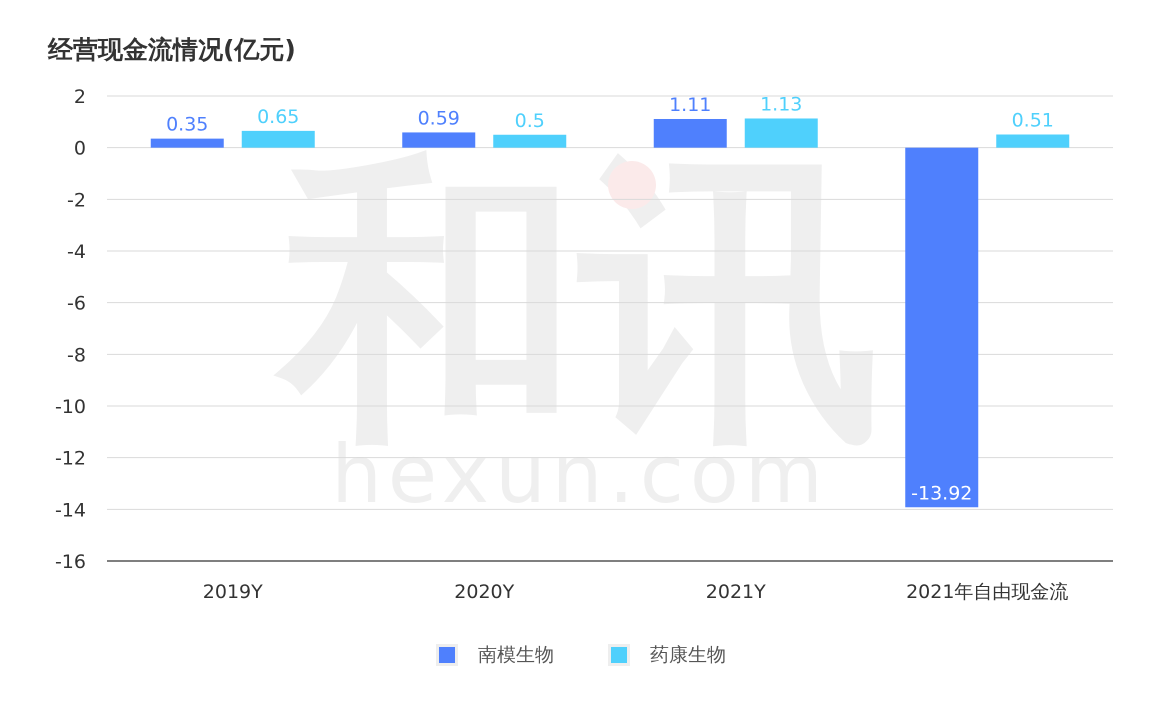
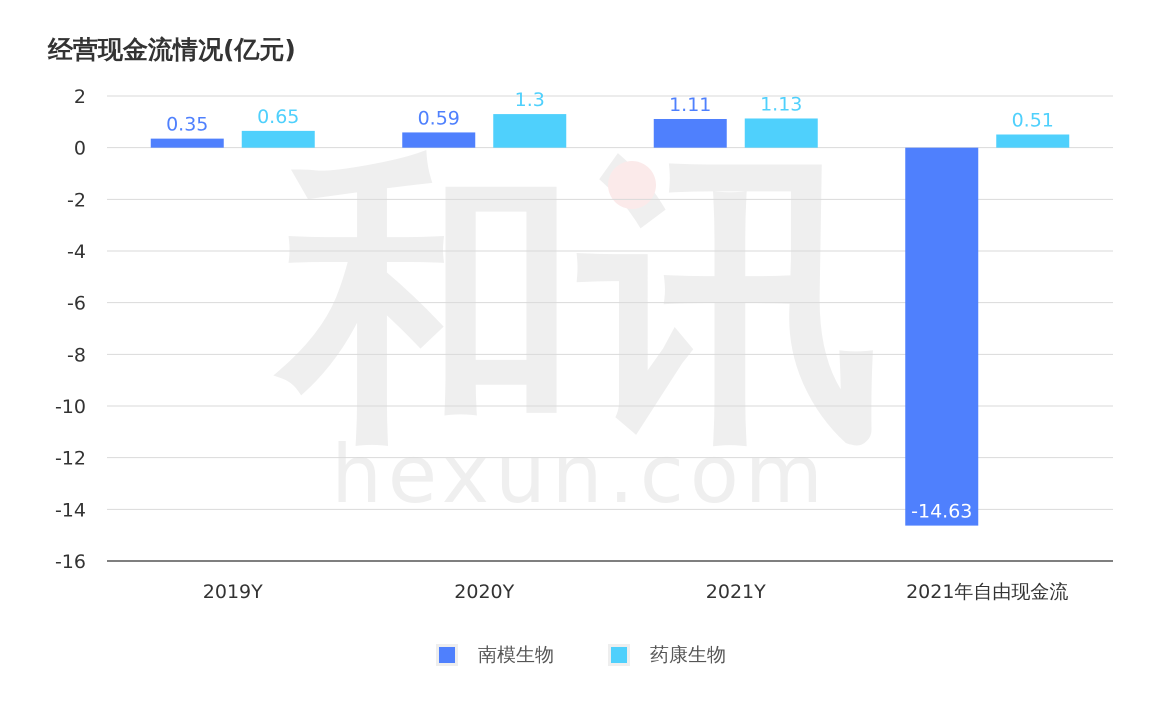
药康生物/2020Y: 0.5 -> 1.3
南模生物/2021年自由现金流: -13.92 -> -14.63
